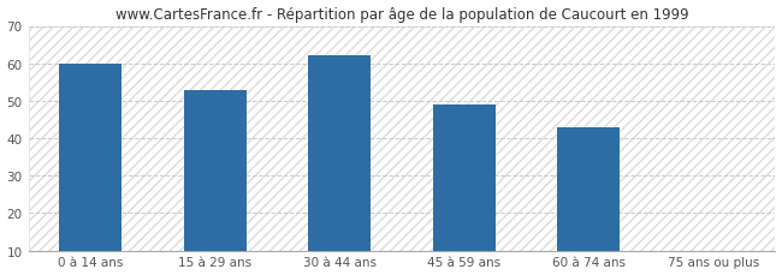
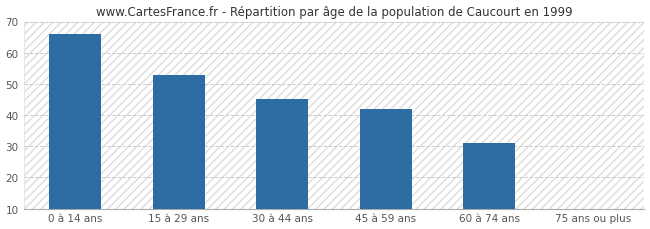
0 à 14 ans: 60 -> 66
30 à 44 ans: 62 -> 45
45 à 59 ans: 49 -> 42
60 à 74 ans: 43 -> 31
